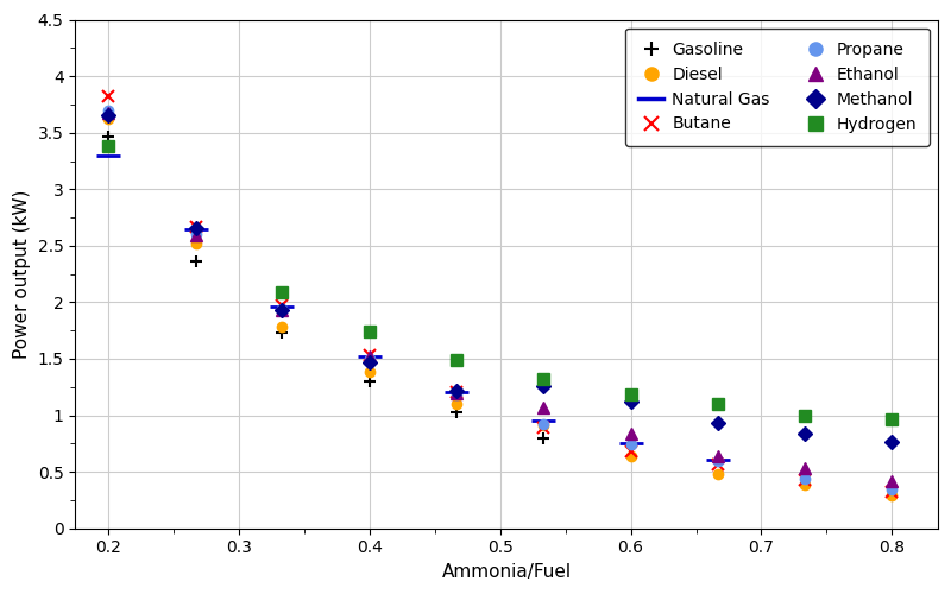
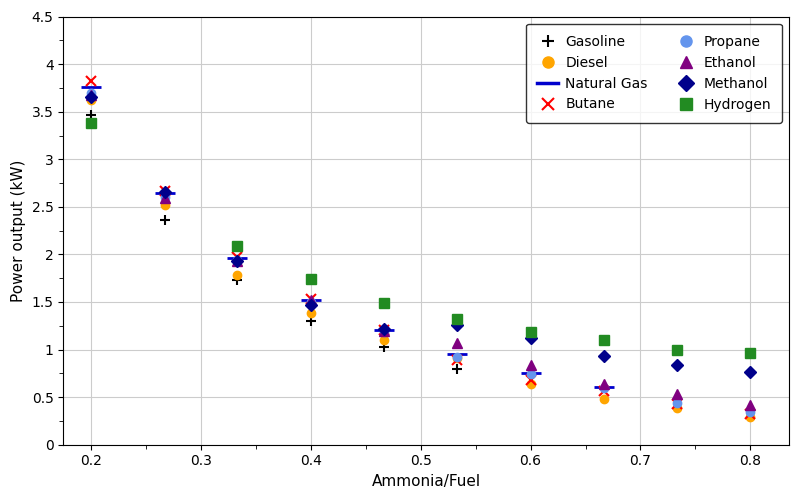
Natural Gas/0.2: 3.30 -> 3.76
